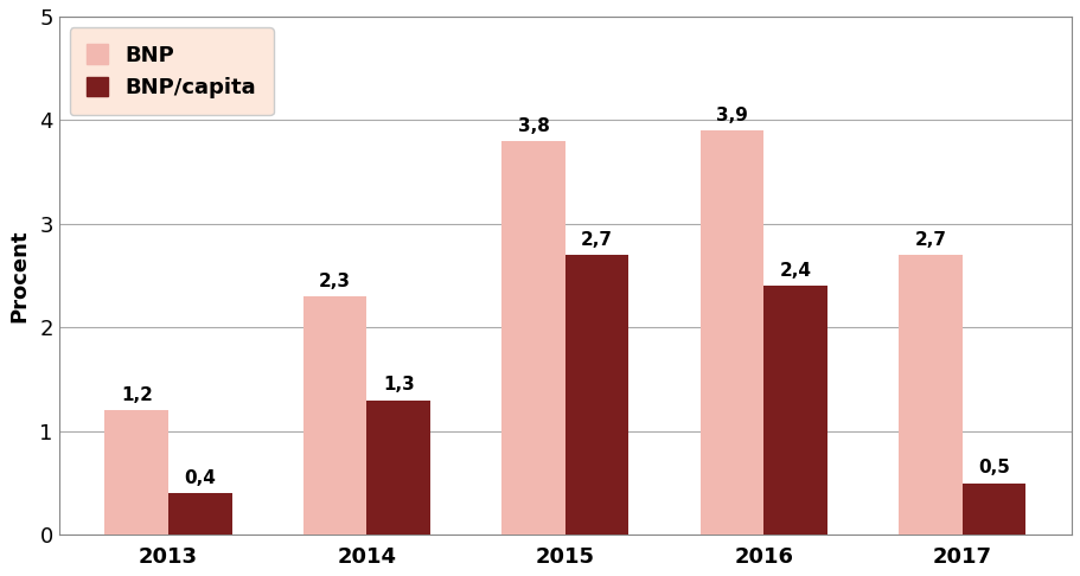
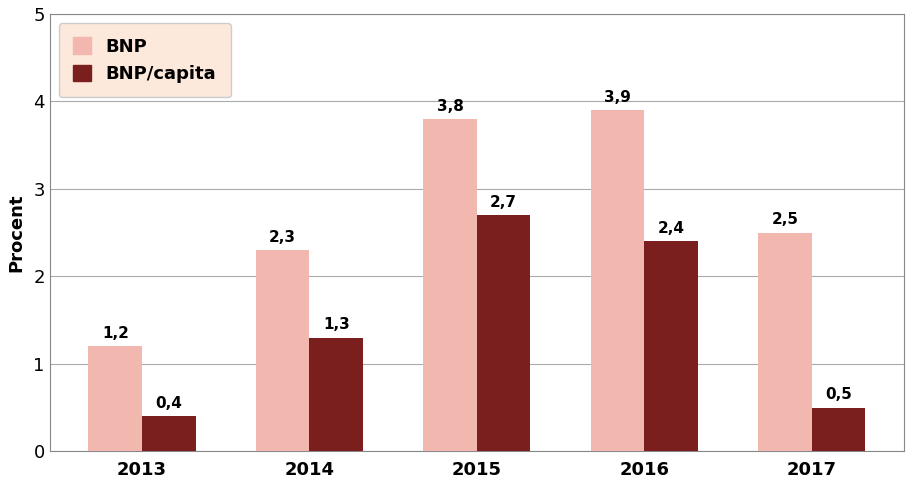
BNP/2017: 2,7 -> 2,5
